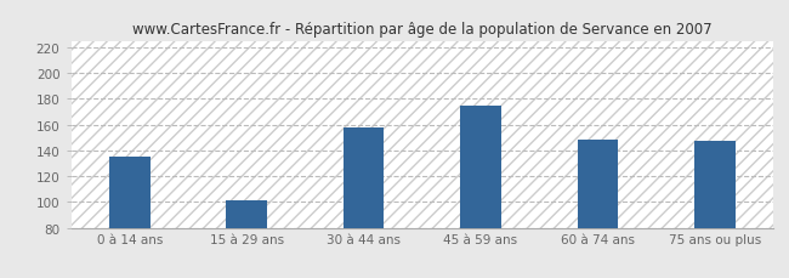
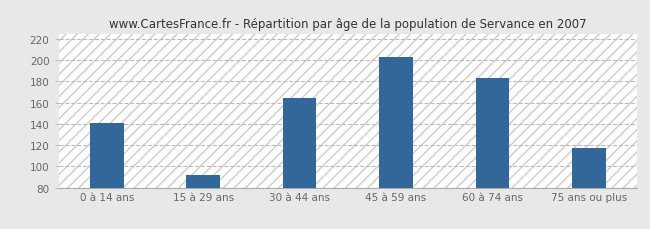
0 à 14 ans: 135 -> 141
15 à 29 ans: 101 -> 92
30 à 44 ans: 158 -> 164
45 à 59 ans: 175 -> 203
60 à 74 ans: 148 -> 183
75 ans ou plus: 147 -> 117
